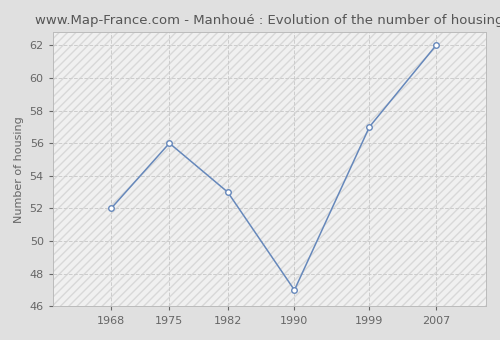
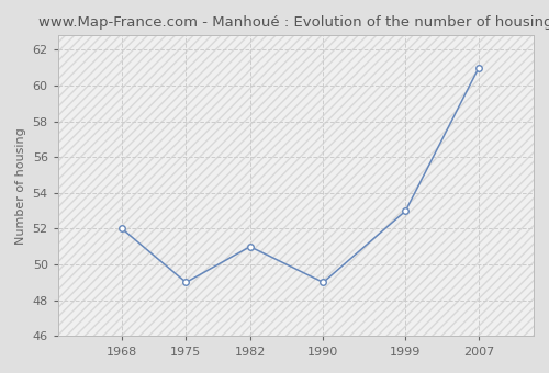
1975: 56 -> 49
1982: 53 -> 51
1990: 47 -> 49
1999: 57 -> 53
2007: 62 -> 61
